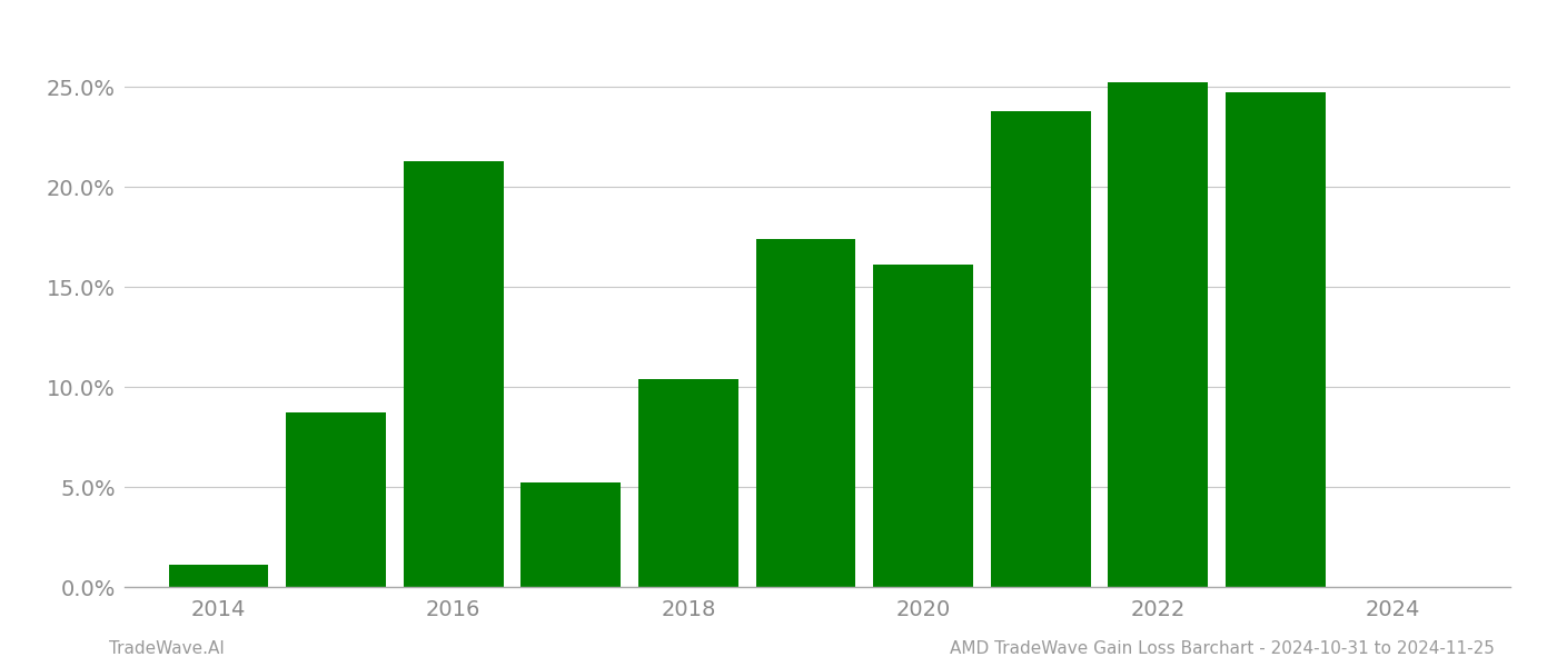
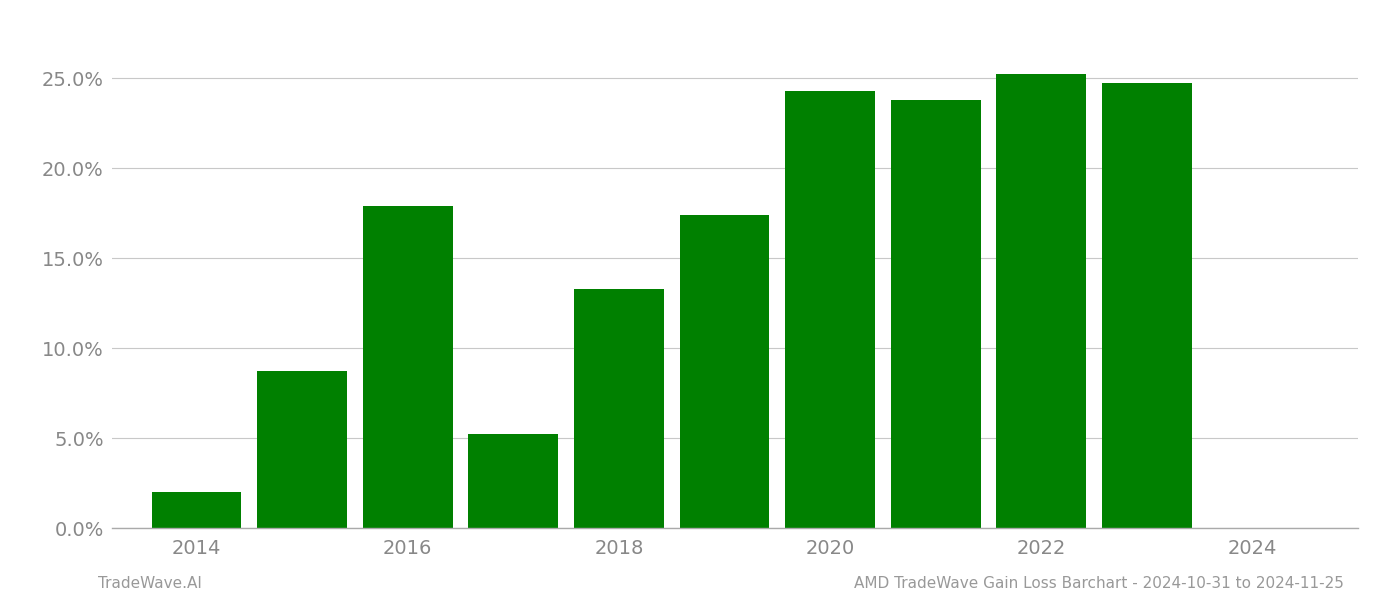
2014: 1.1% -> 2.0%
2016: 21.3% -> 17.9%
2018: 10.4% -> 13.3%
2020: 16.1% -> 24.3%
